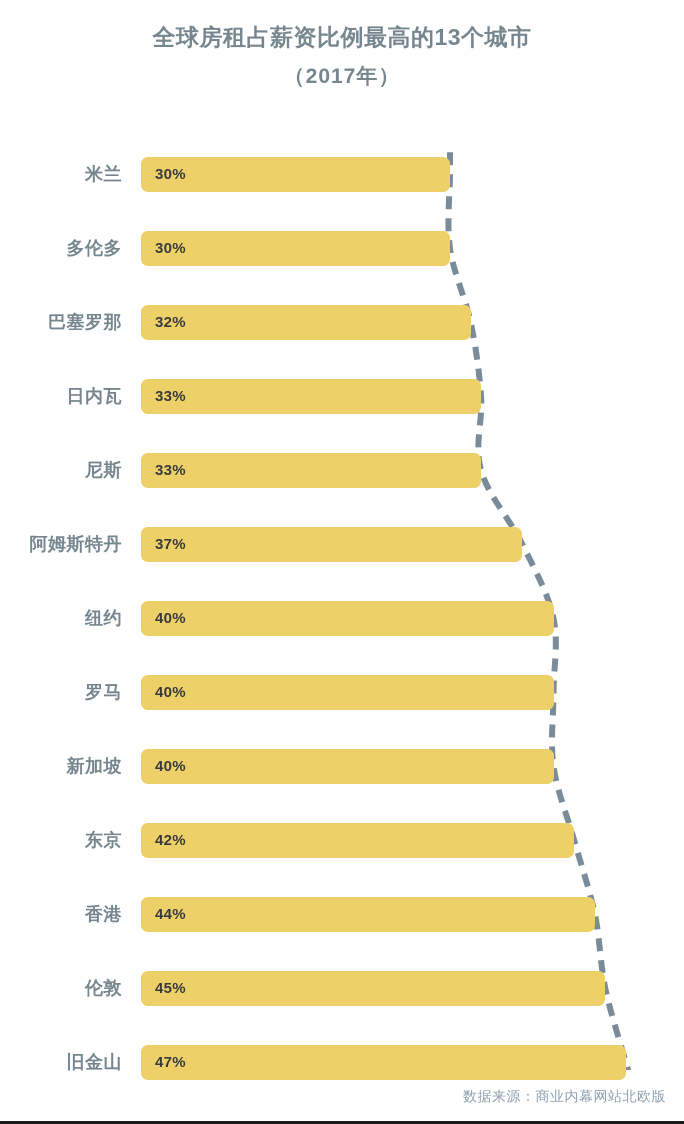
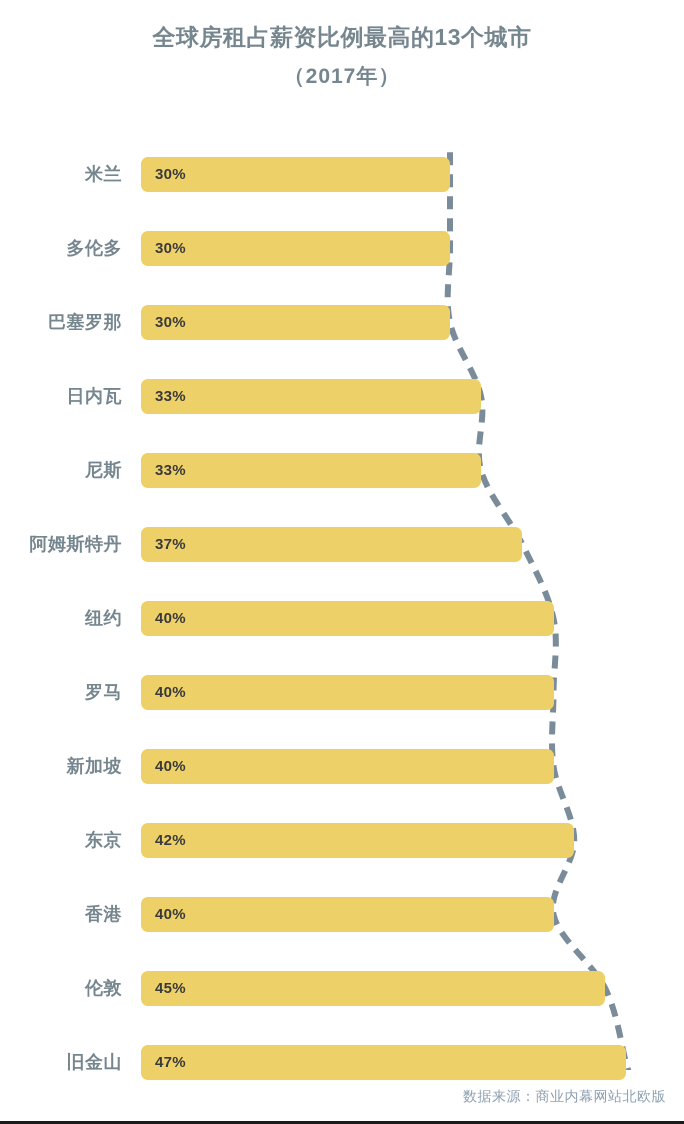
巴塞罗那: 32% -> 30%
香港: 44% -> 40%
